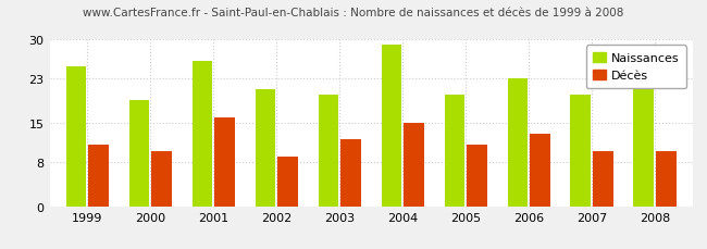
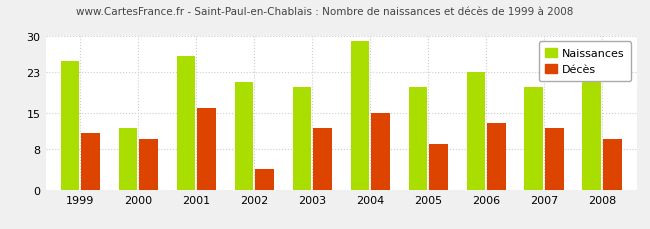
Naissances/2000: 19 -> 12
Décès/2002: 9 -> 4
Décès/2005: 11 -> 9
Décès/2007: 10 -> 12
